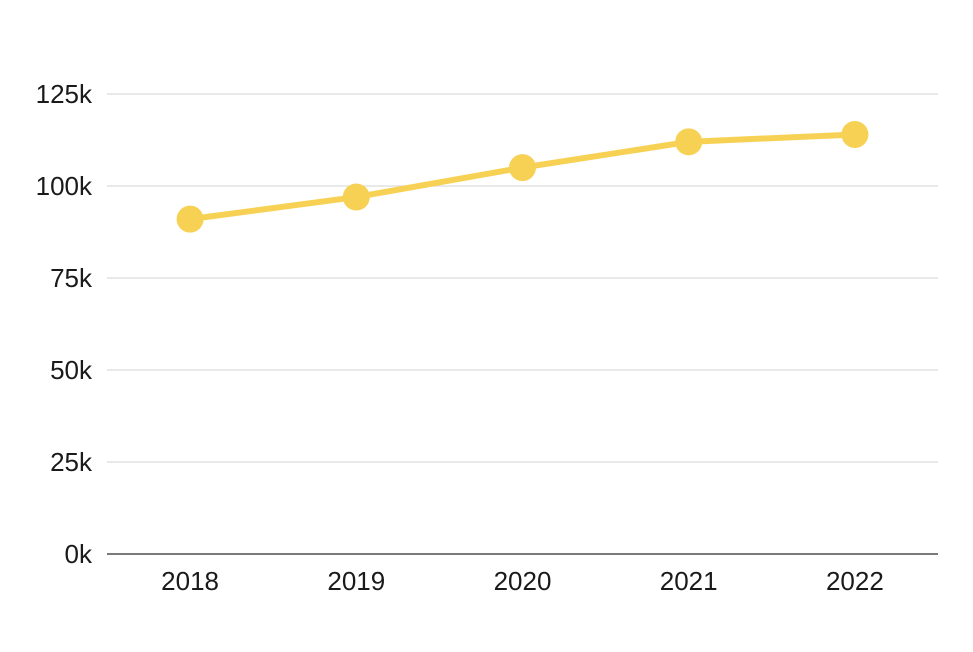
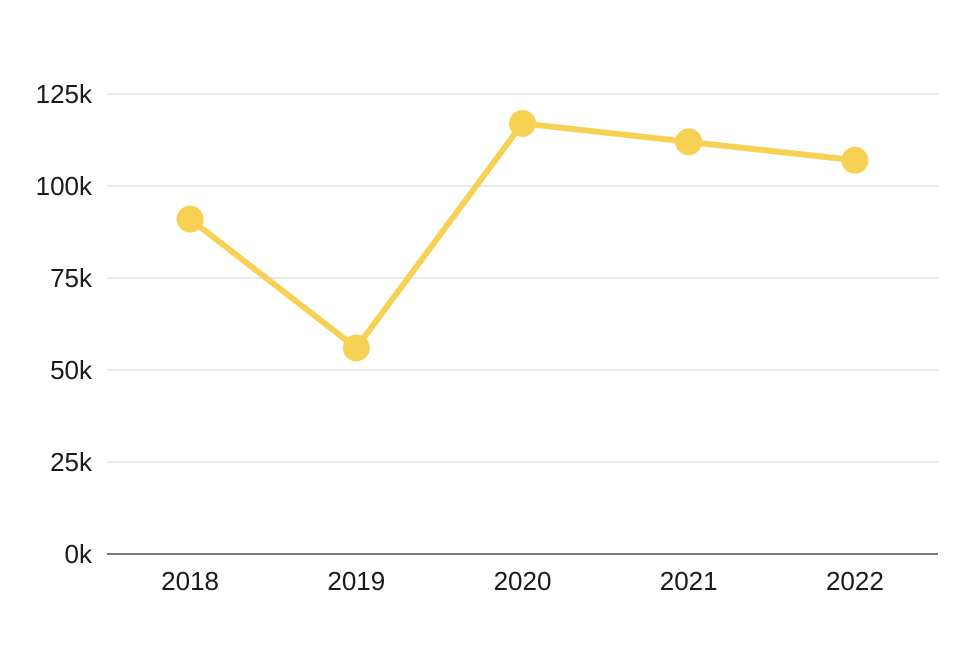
2019: 97k -> 56k
2020: 105k -> 117k
2022: 114k -> 107k
